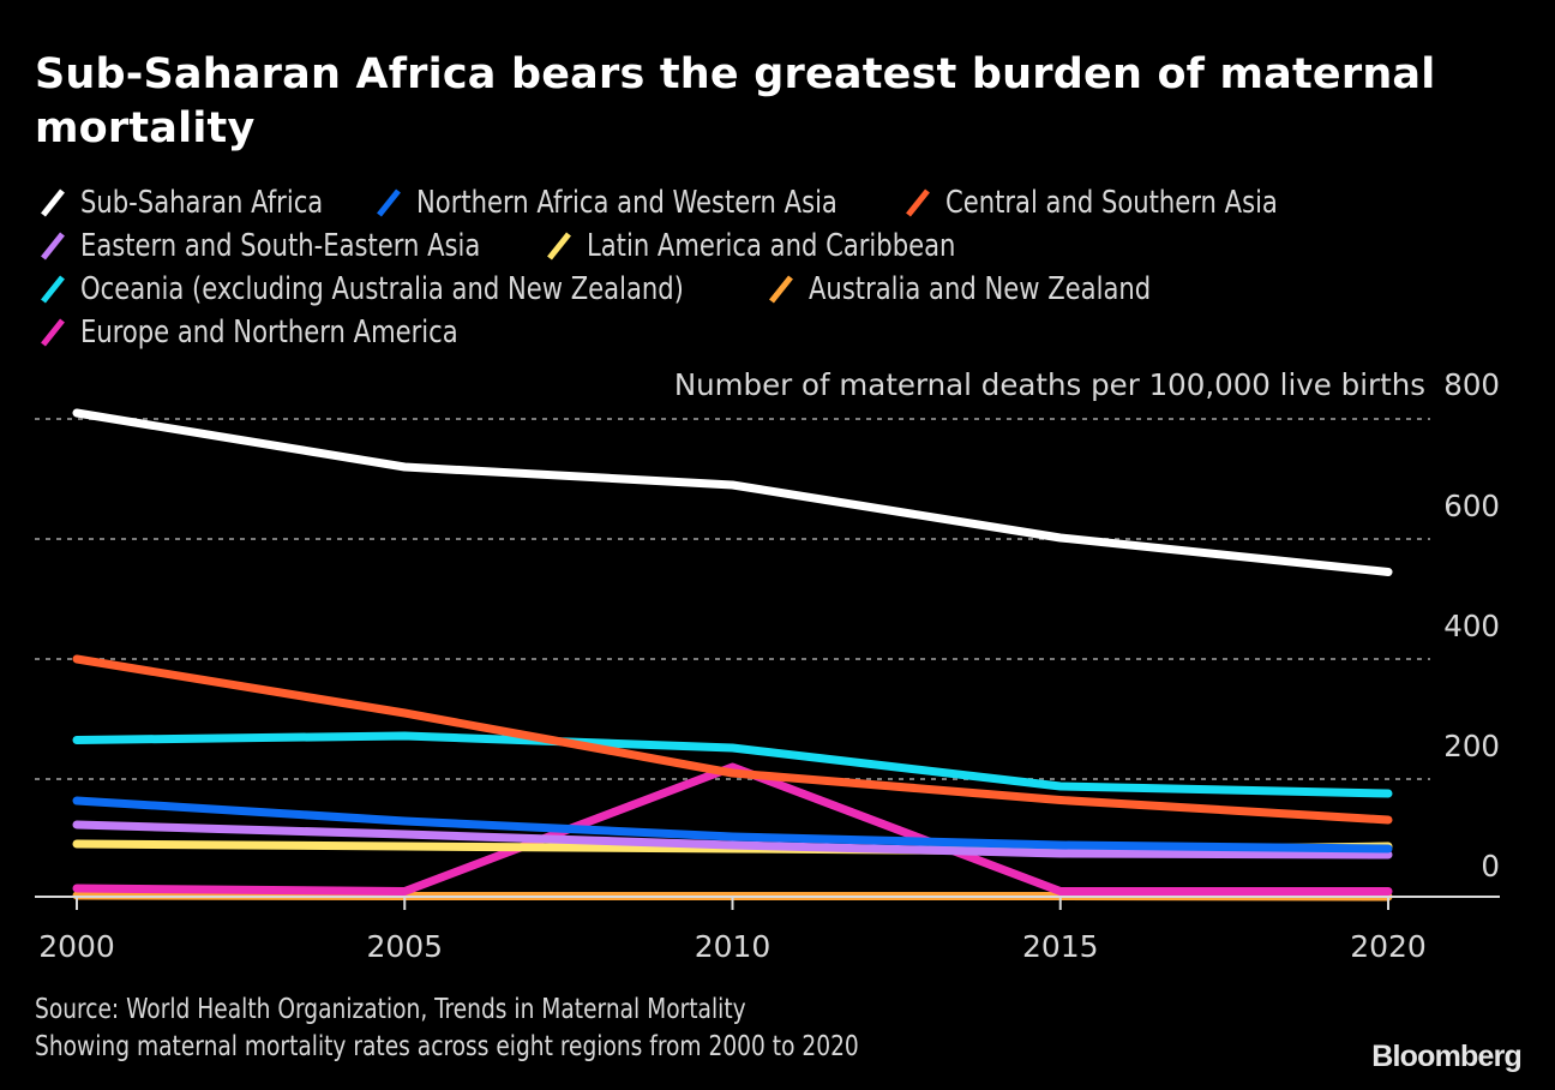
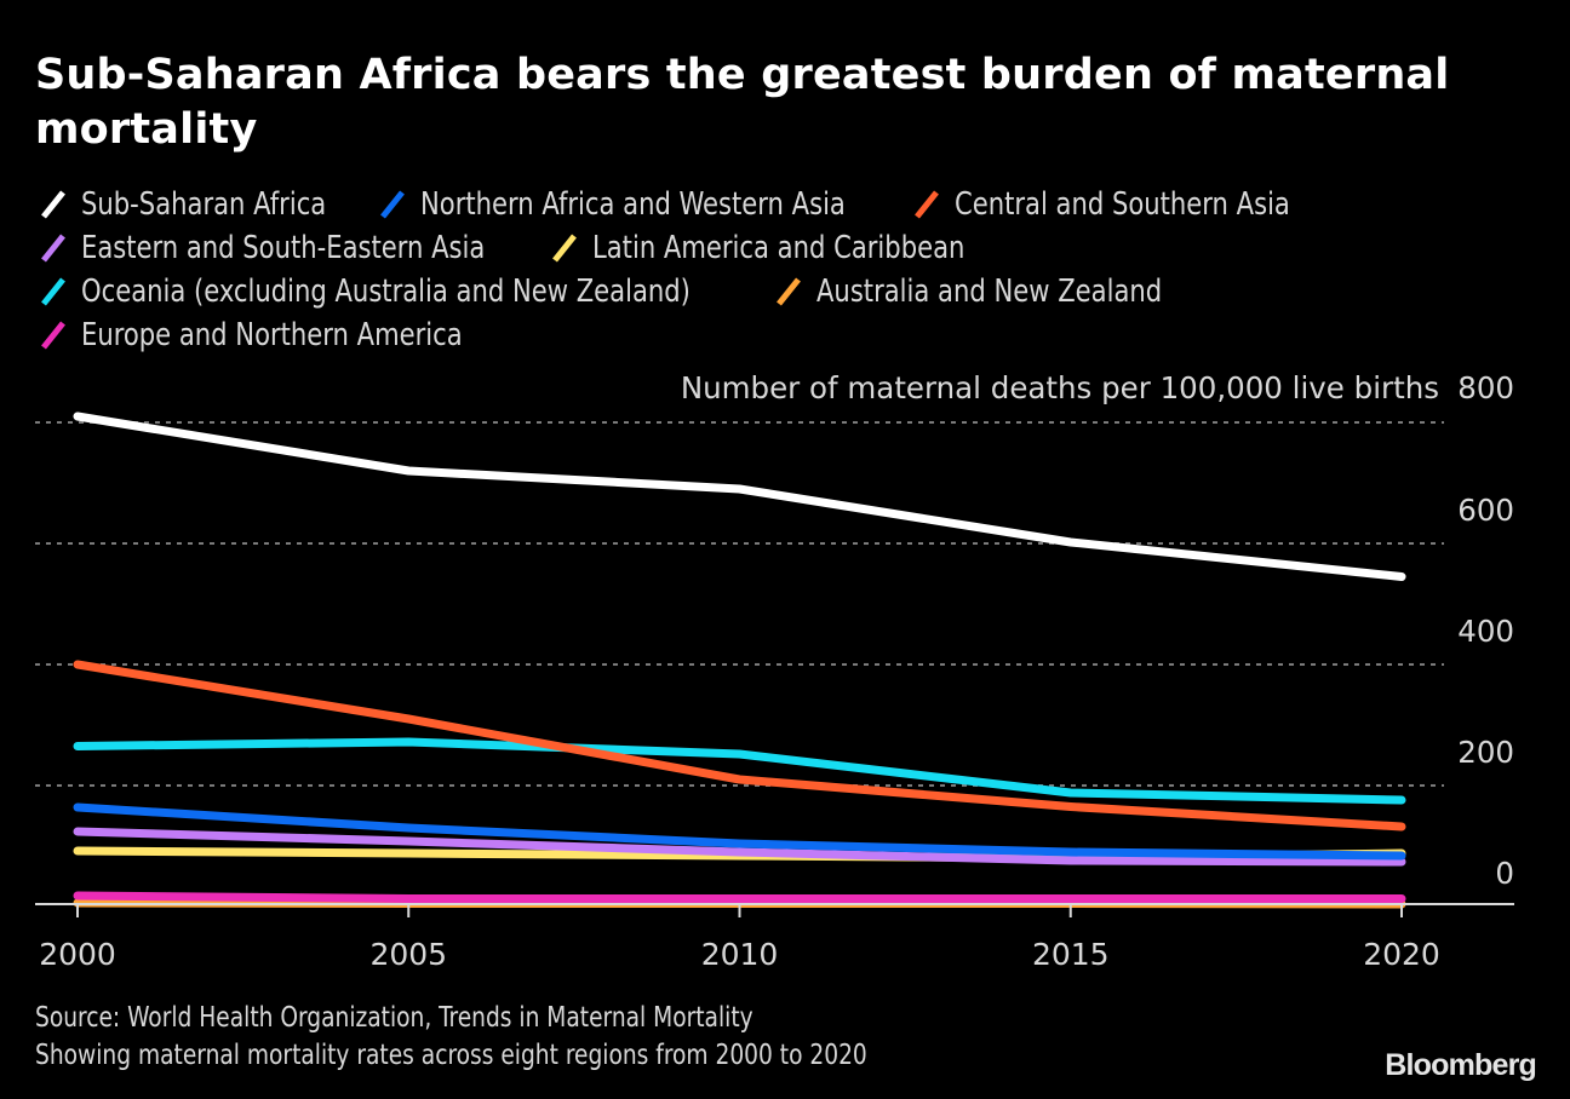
Europe and Northern America/2010: 220 -> 10
